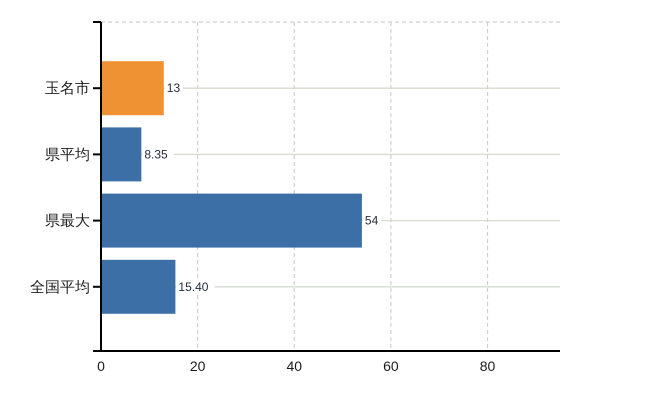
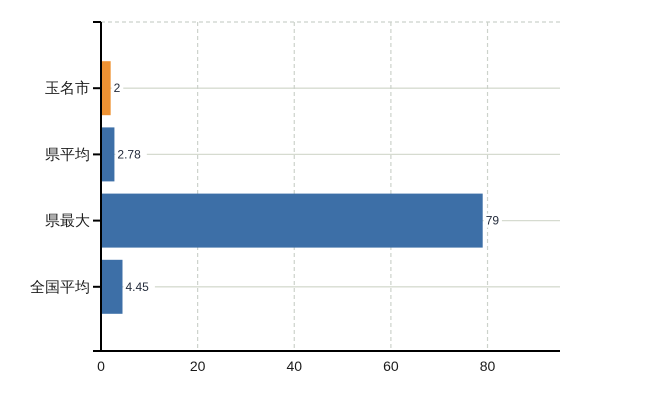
玉名市: 13 -> 2
県平均: 8.35 -> 2.78
県最大: 54 -> 79
全国平均: 15.40 -> 4.45
